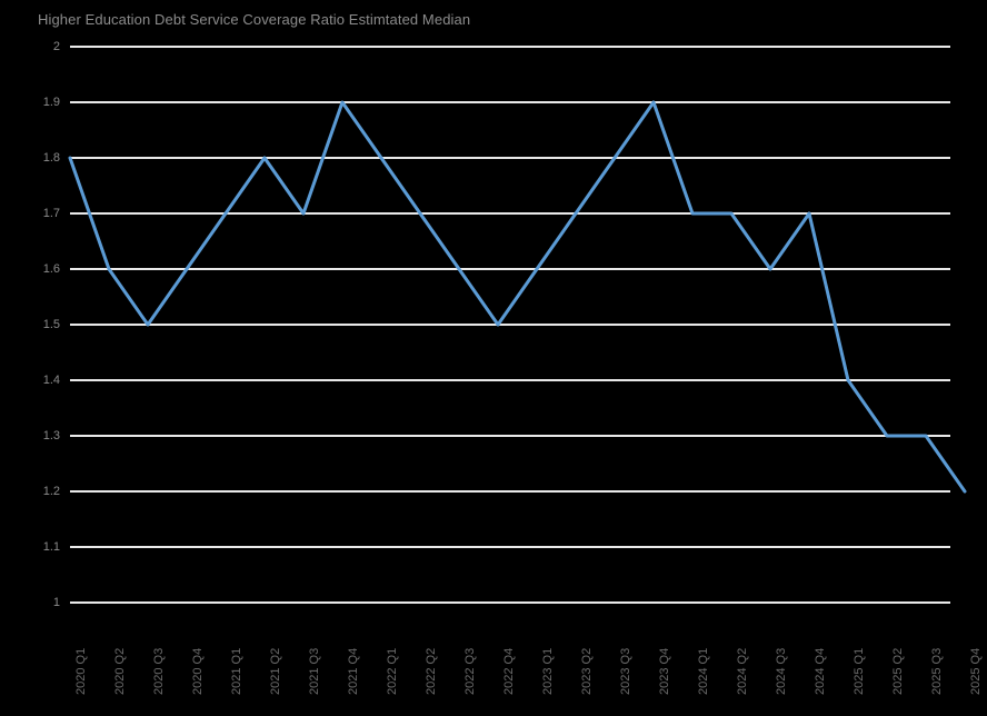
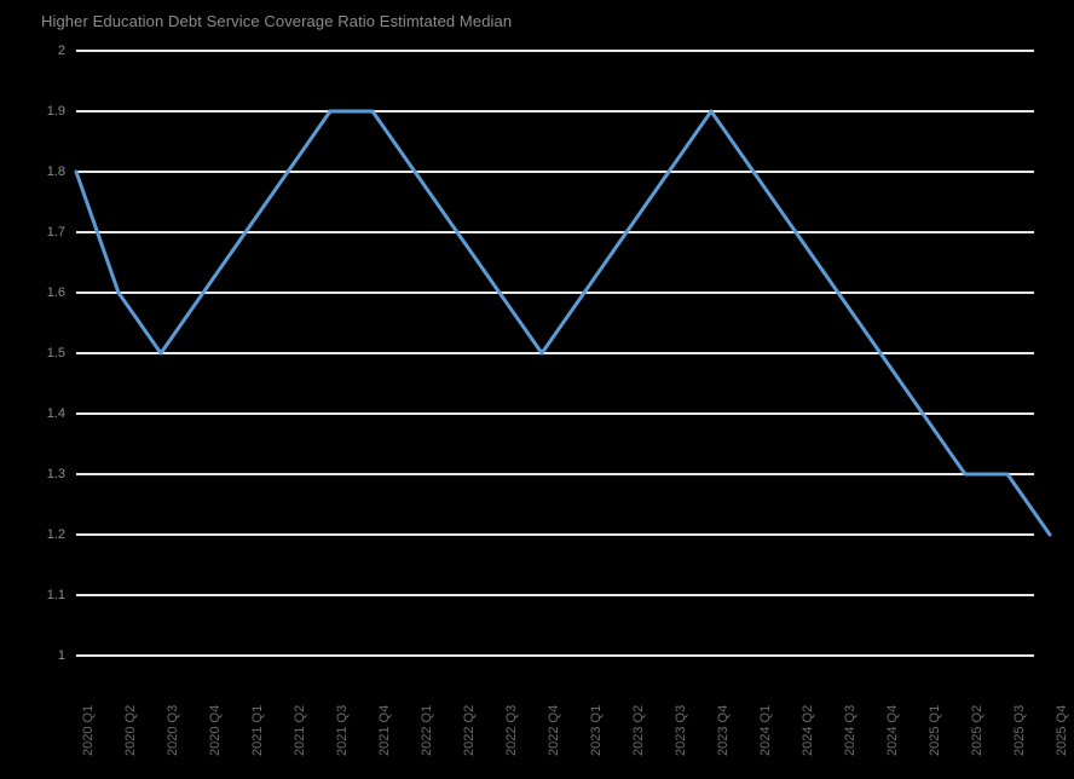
2021 Q3: 1.7 -> 1.9
2024 Q1: 1.7 -> 1.8
2024 Q4: 1.7 -> 1.5
